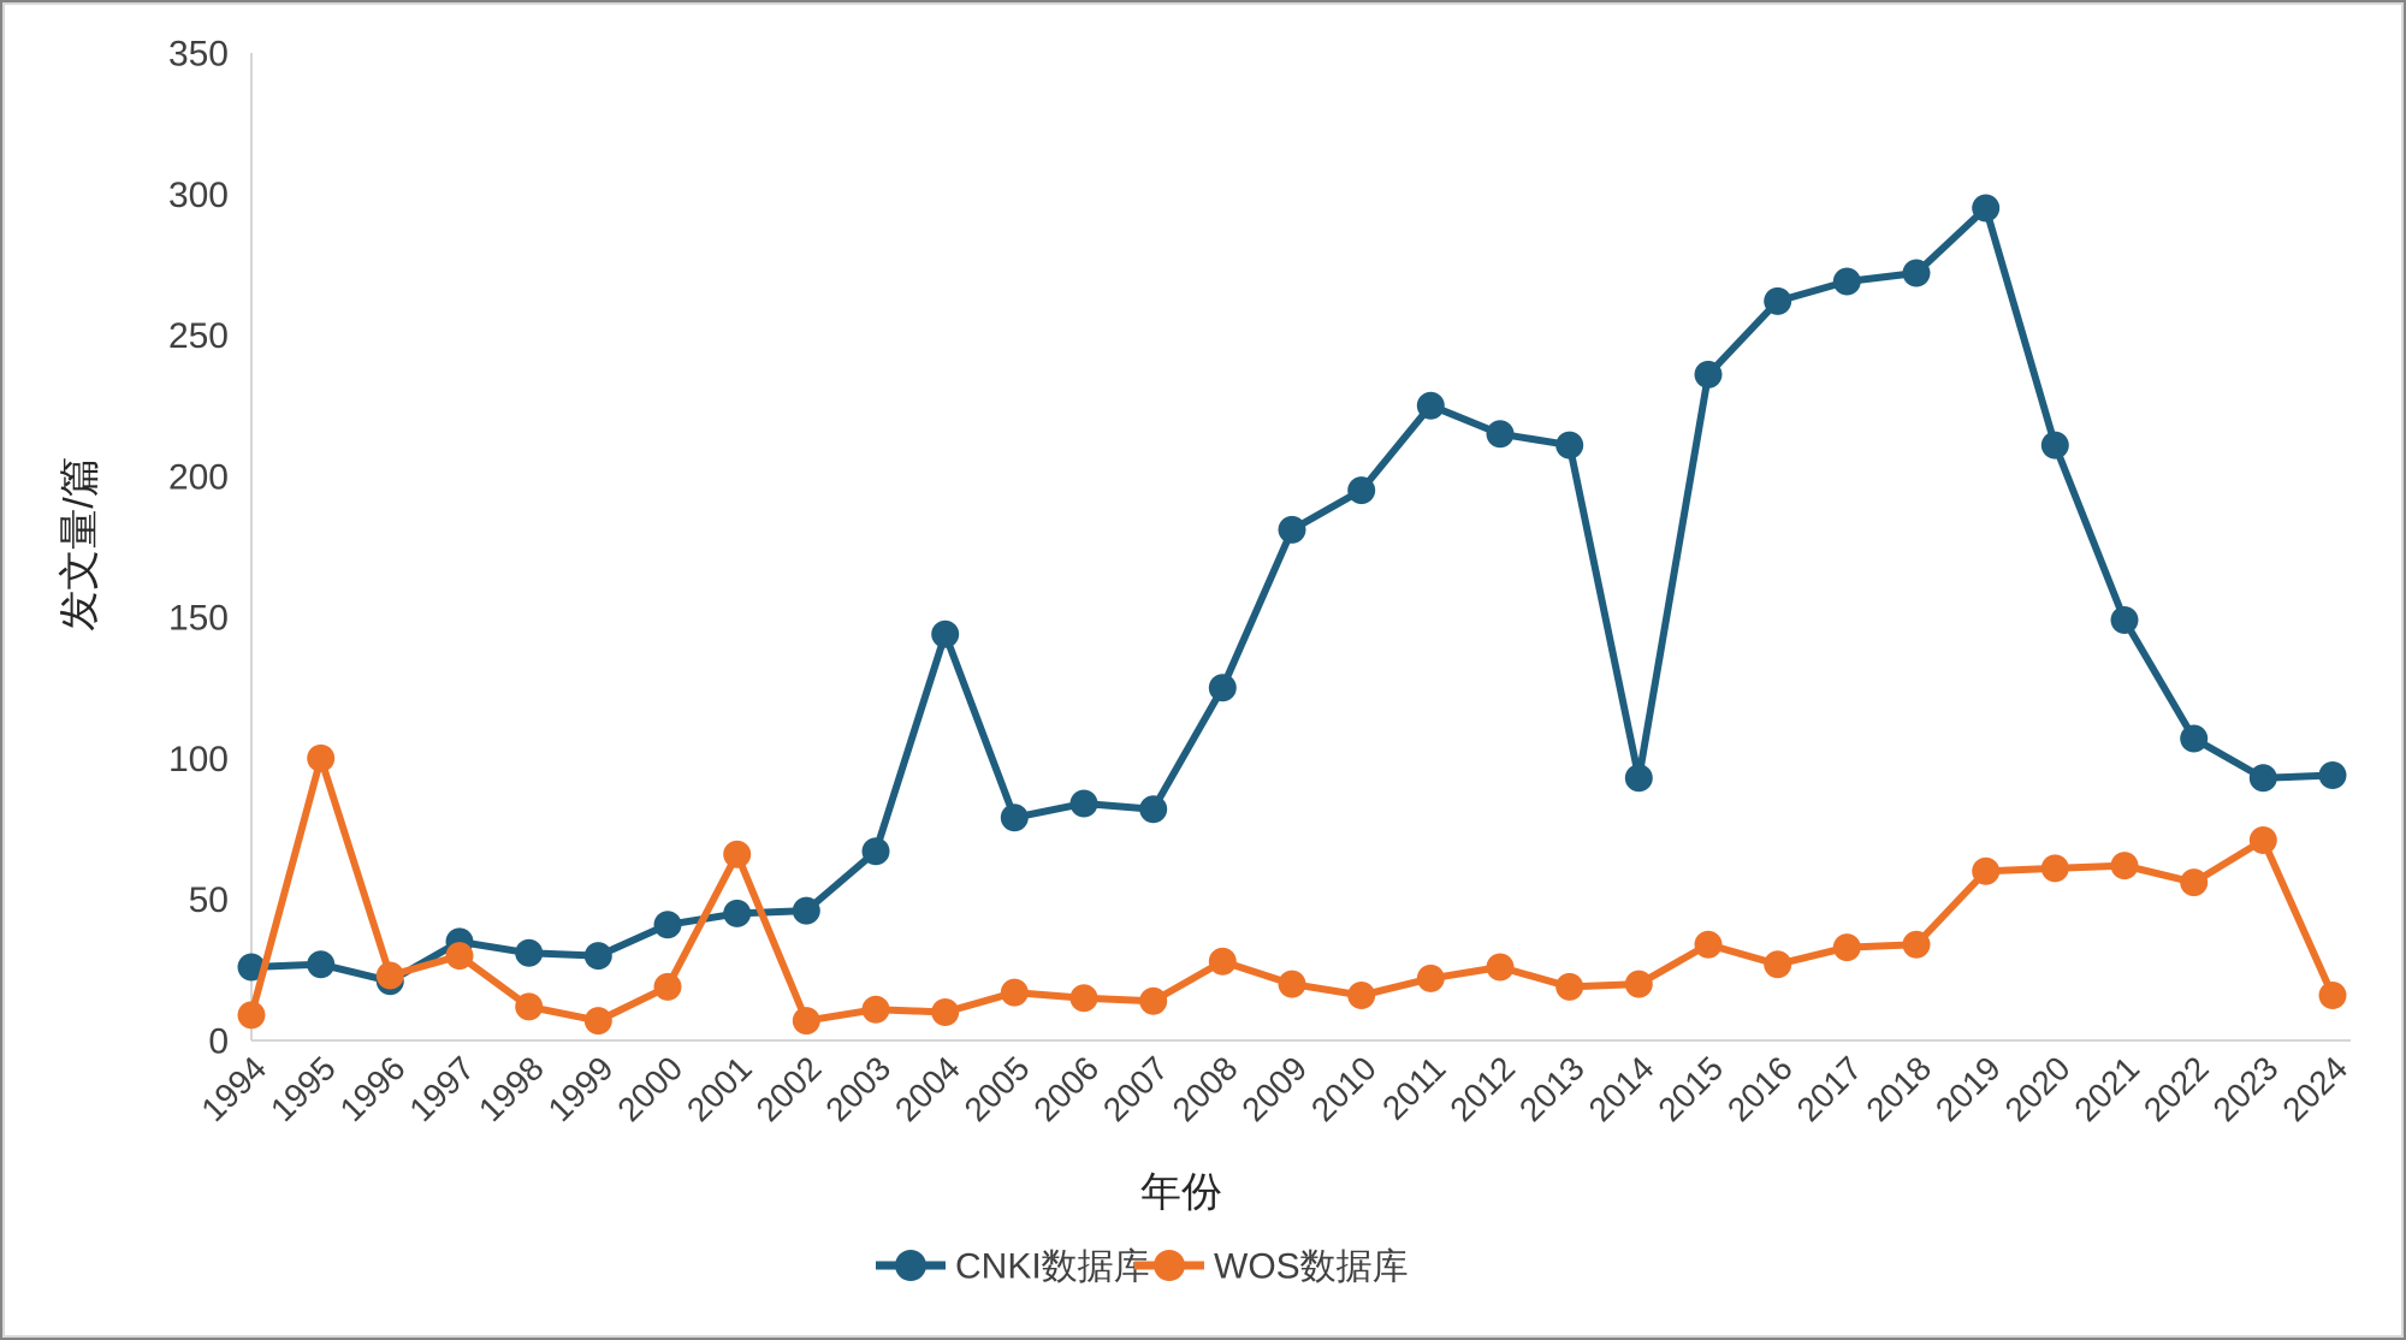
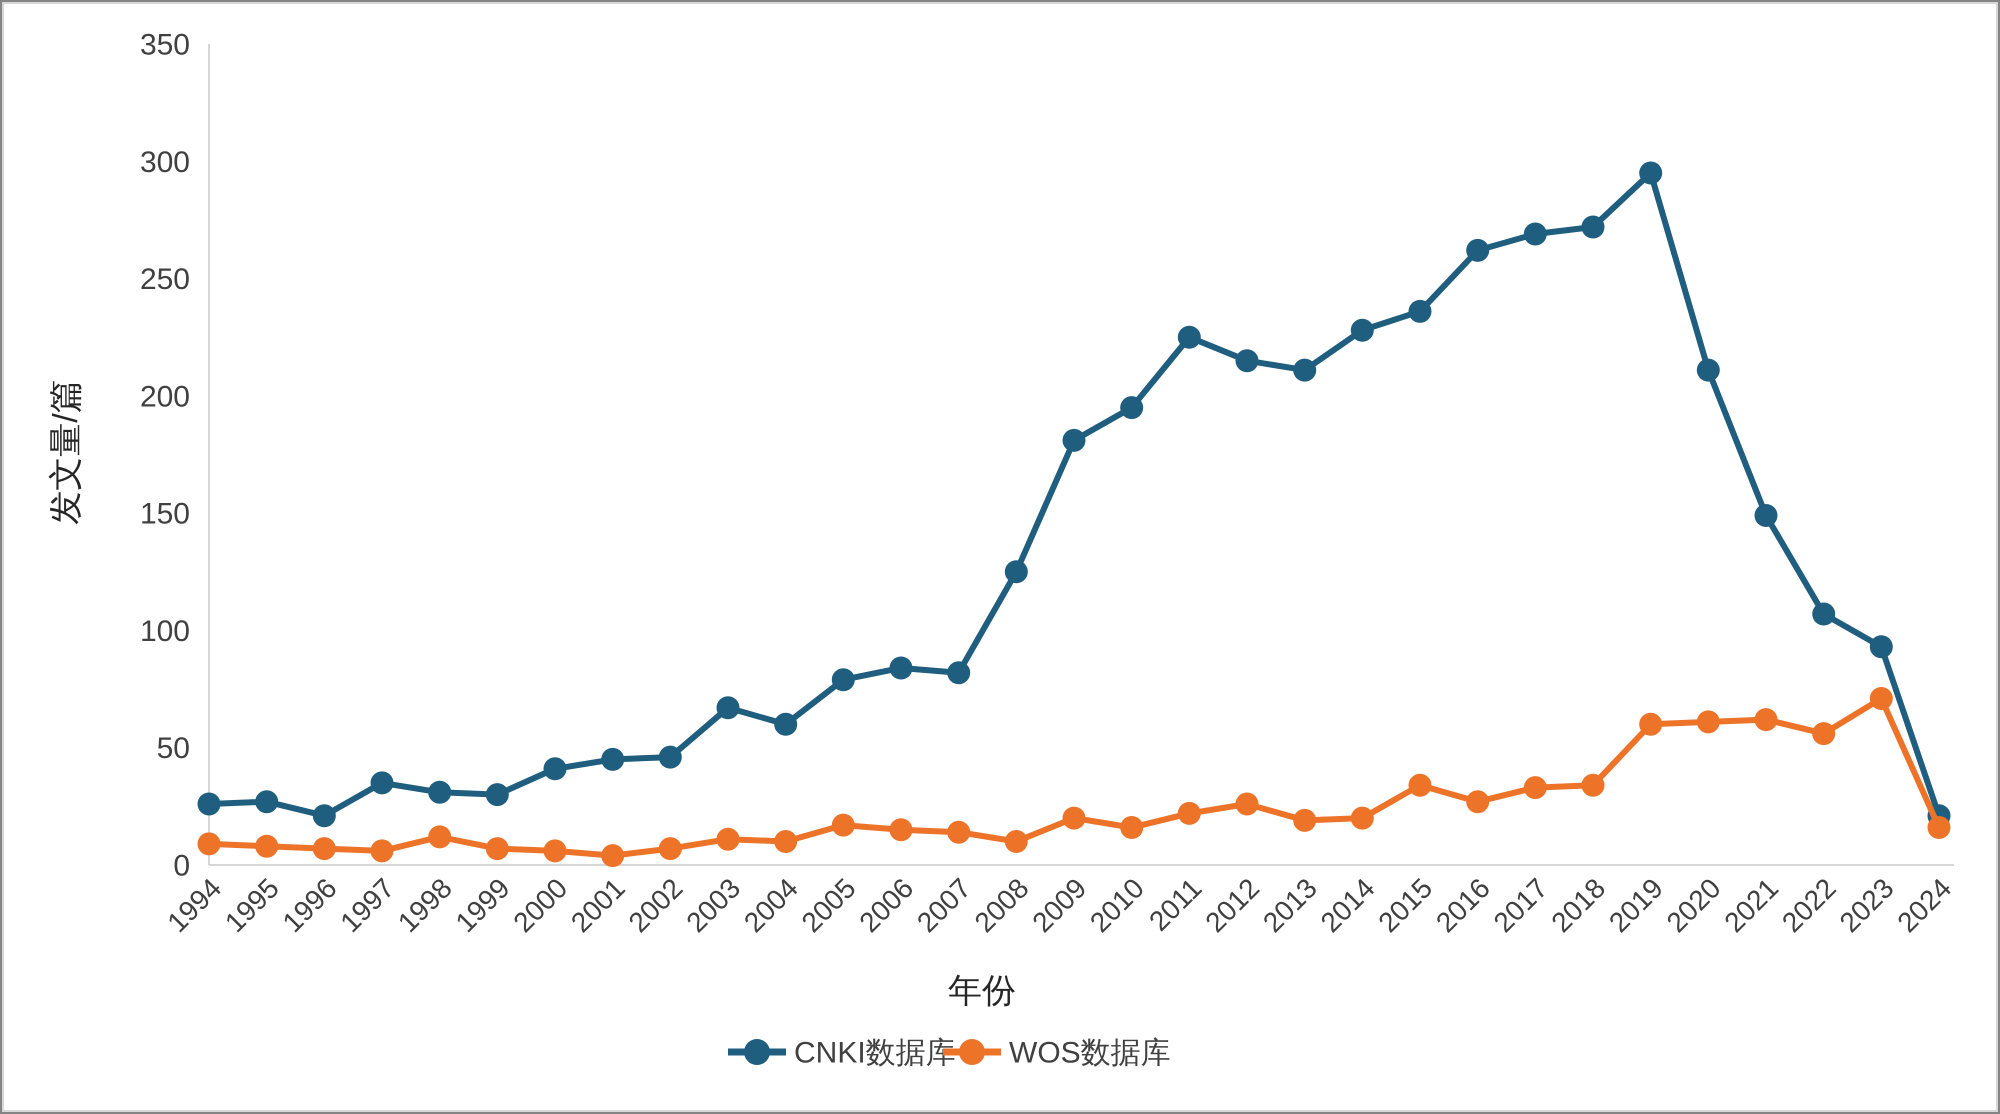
WOS数据库/1995: 100 -> 8
WOS数据库/1996: 23 -> 7
WOS数据库/1997: 30 -> 6
WOS数据库/2000: 19 -> 6
WOS数据库/2001: 66 -> 4
CNKI数据库/2004: 144 -> 60
WOS数据库/2008: 28 -> 10
CNKI数据库/2014: 93 -> 228
CNKI数据库/2024: 94 -> 21
